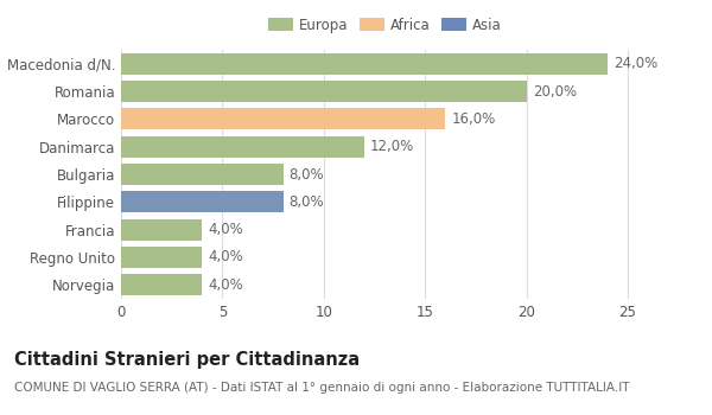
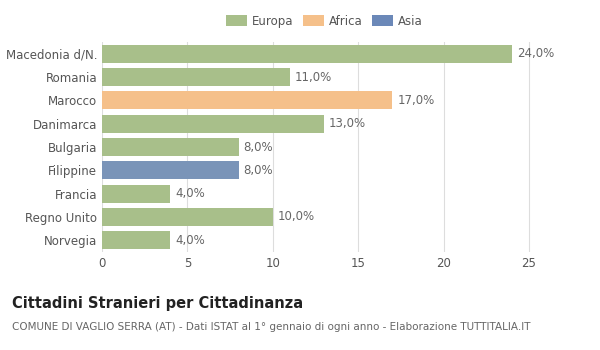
Romania: 20,0% -> 11,0%
Marocco: 16,0% -> 17,0%
Danimarca: 12,0% -> 13,0%
Regno Unito: 4,0% -> 10,0%
